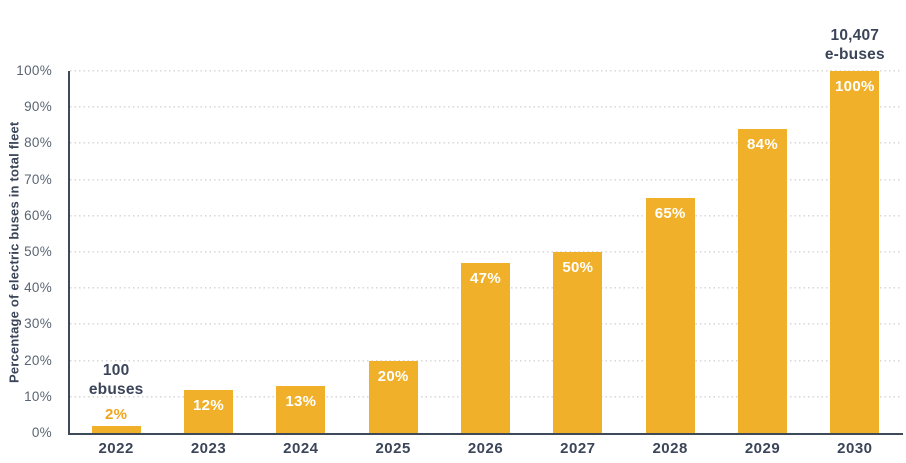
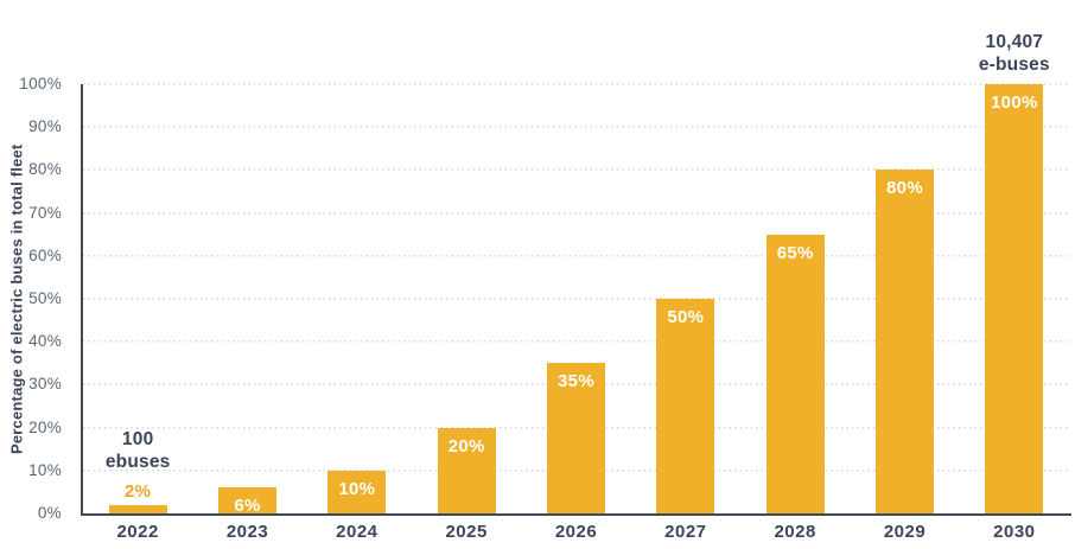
2023: 12% -> 6%
2024: 13% -> 10%
2026: 47% -> 35%
2029: 84% -> 80%
